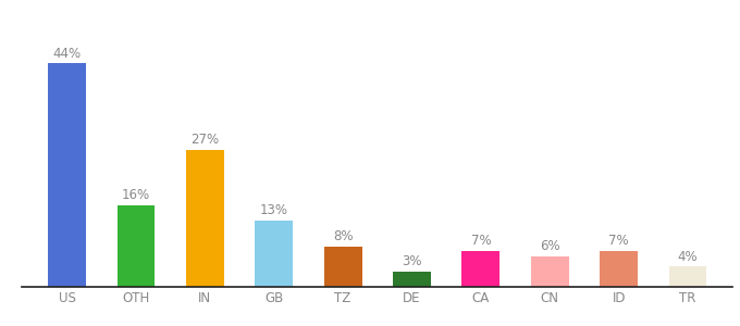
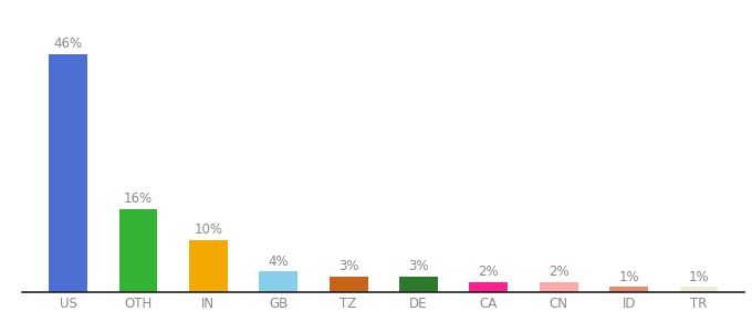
US: 44% -> 46%
IN: 27% -> 10%
GB: 13% -> 4%
TZ: 8% -> 3%
CA: 7% -> 2%
CN: 6% -> 2%
ID: 7% -> 1%
TR: 4% -> 1%
